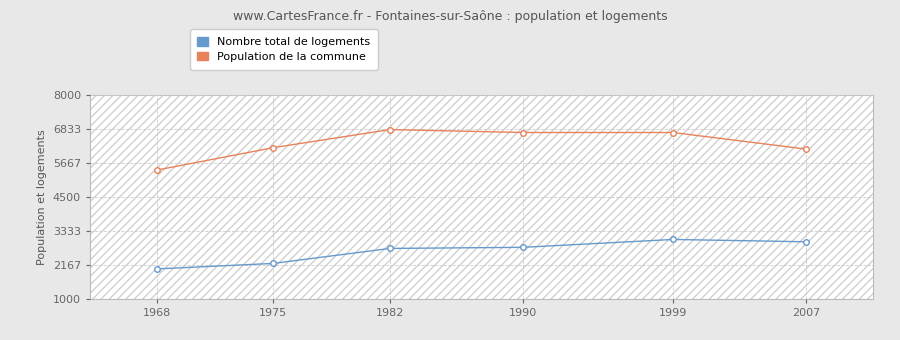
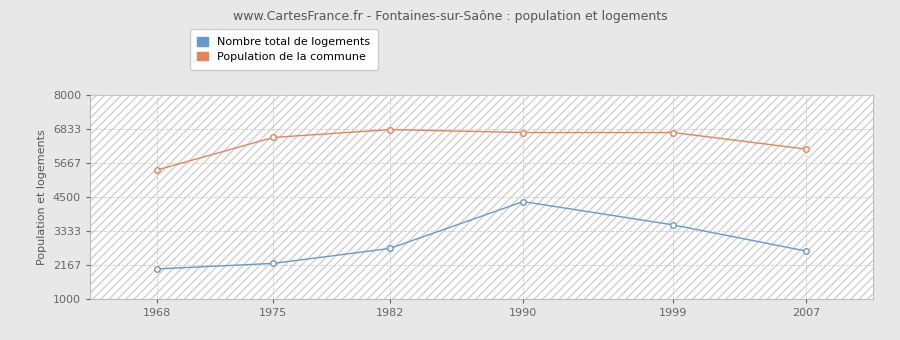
Population de la commune/1975: 6200 -> 6550
Nombre total de logements/1990: 2780 -> 4350
Nombre total de logements/1999: 3050 -> 3550
Nombre total de logements/2007: 2970 -> 2650
